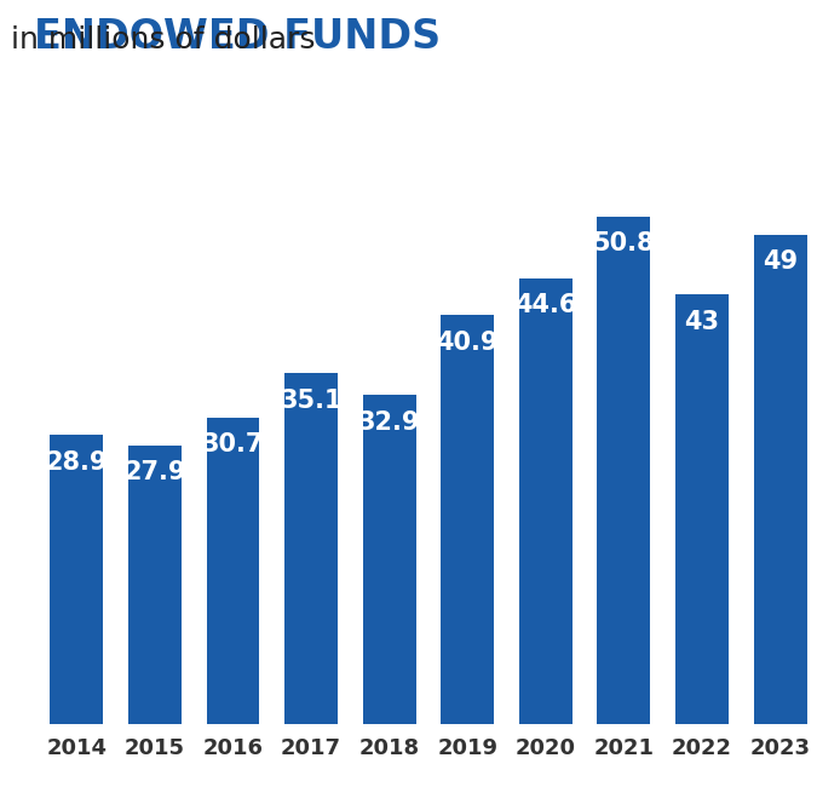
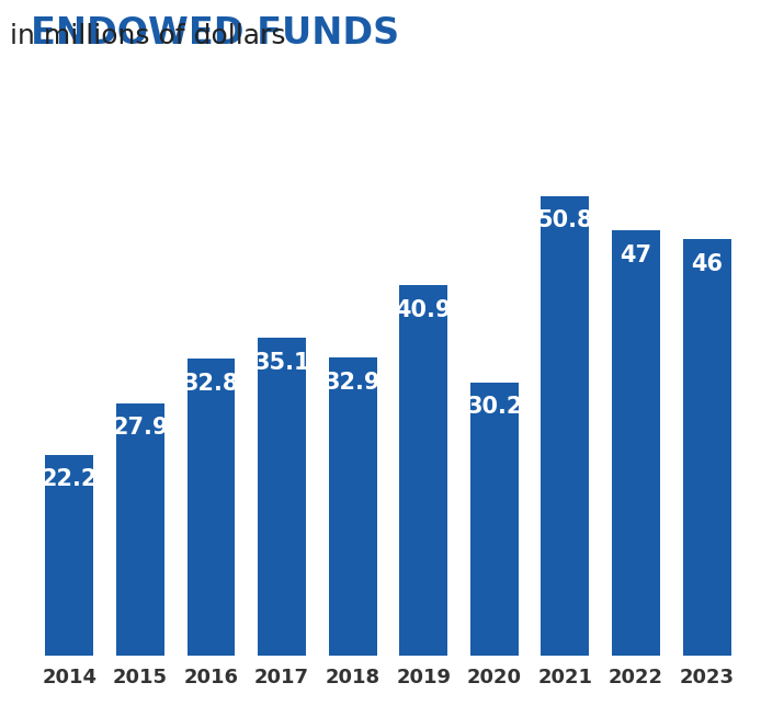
2014: 28.9 -> 22.2
2016: 30.7 -> 32.8
2020: 44.6 -> 30.2
2022: 43 -> 47
2023: 49 -> 46
